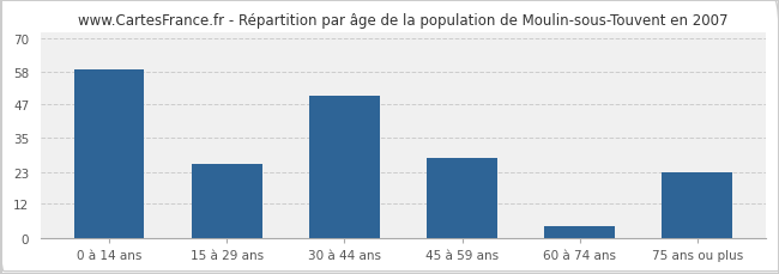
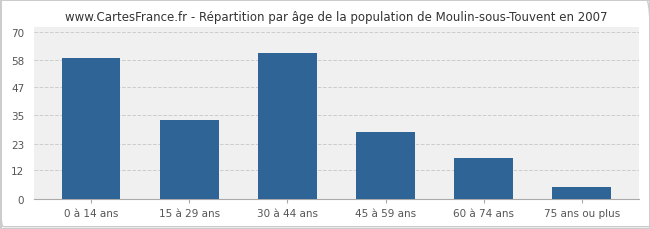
15 à 29 ans: 26 -> 33
30 à 44 ans: 50 -> 61
60 à 74 ans: 4 -> 17
75 ans ou plus: 23 -> 5
